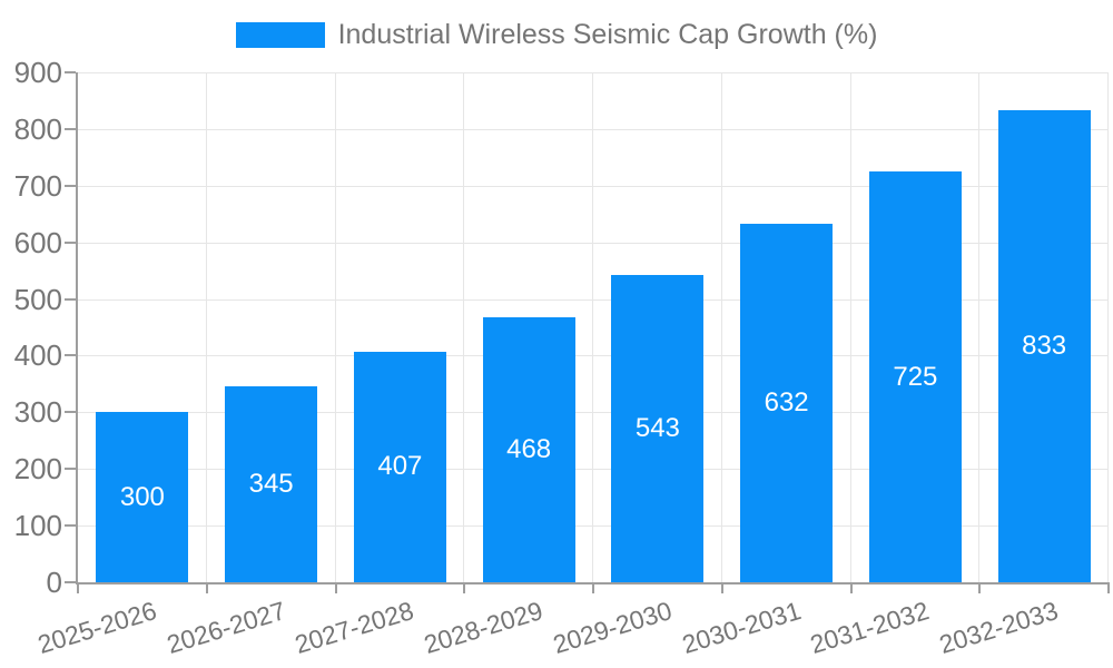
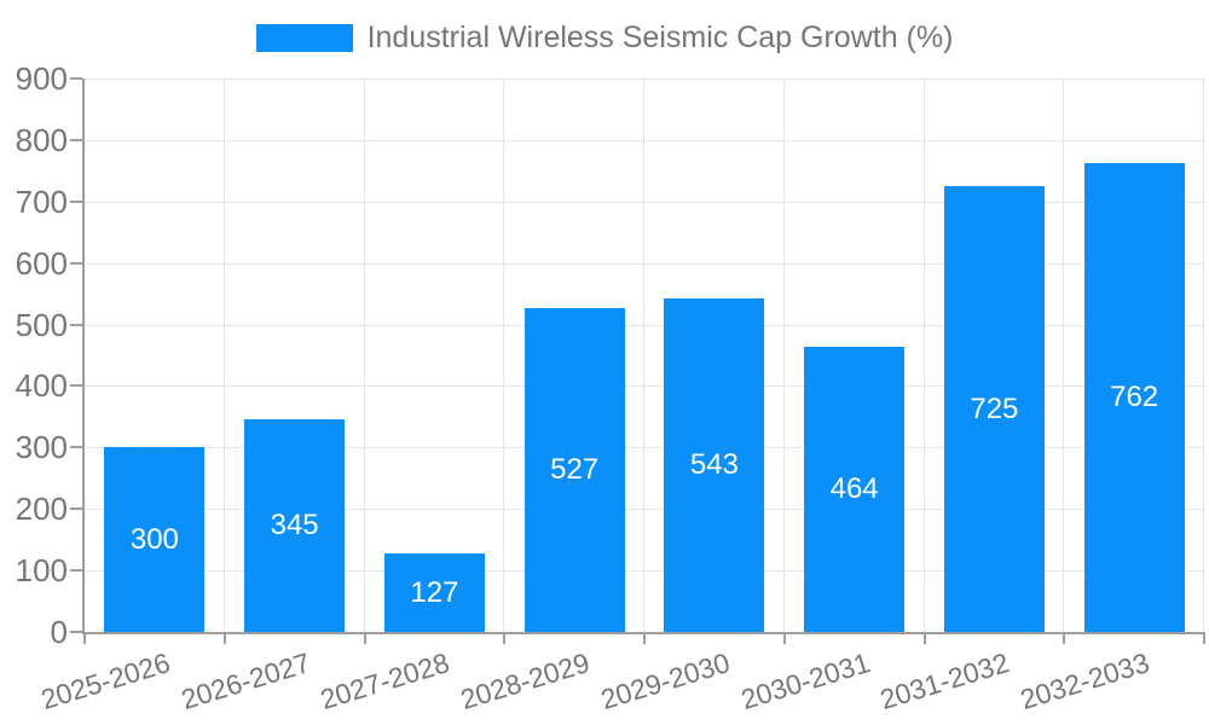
2027-2028: 407 -> 127
2028-2029: 468 -> 527
2030-2031: 632 -> 464
2032-2033: 833 -> 762
